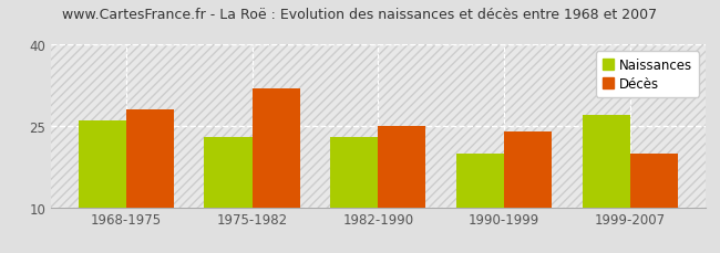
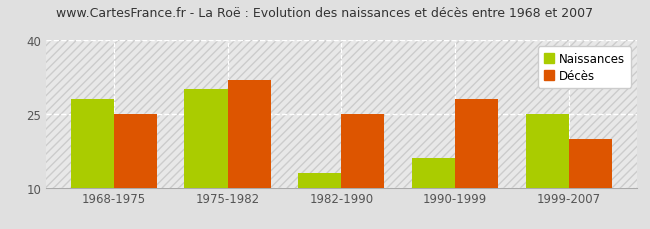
Naissances/1968-1975: 26 -> 28
Décès/1968-1975: 28 -> 25
Naissances/1975-1982: 23 -> 30
Naissances/1982-1990: 23 -> 13
Naissances/1990-1999: 20 -> 16
Décès/1990-1999: 24 -> 28
Naissances/1999-2007: 27 -> 25
